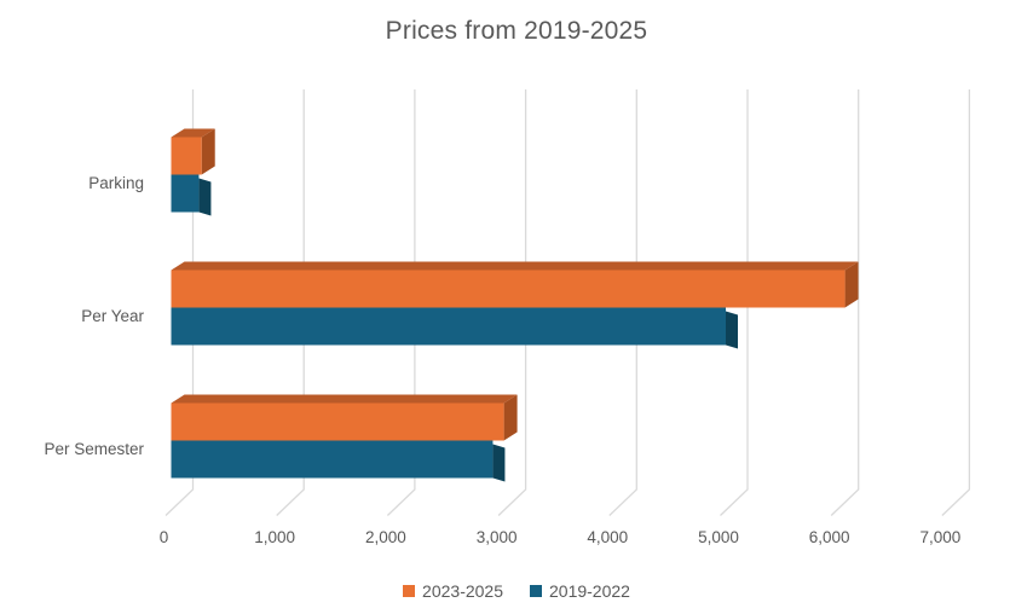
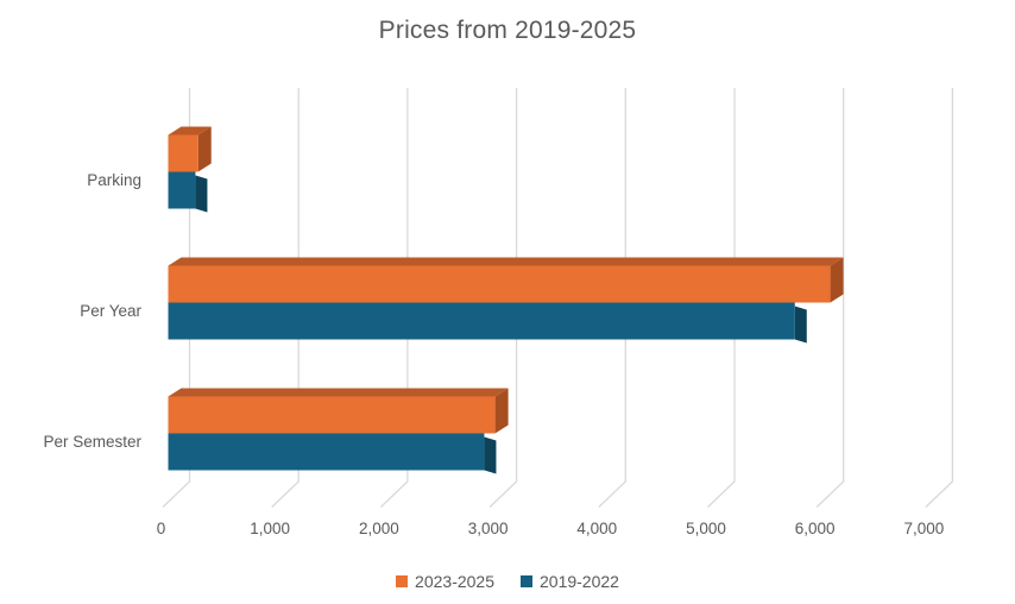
2019-2022/Per Year: 5000 -> 5800
